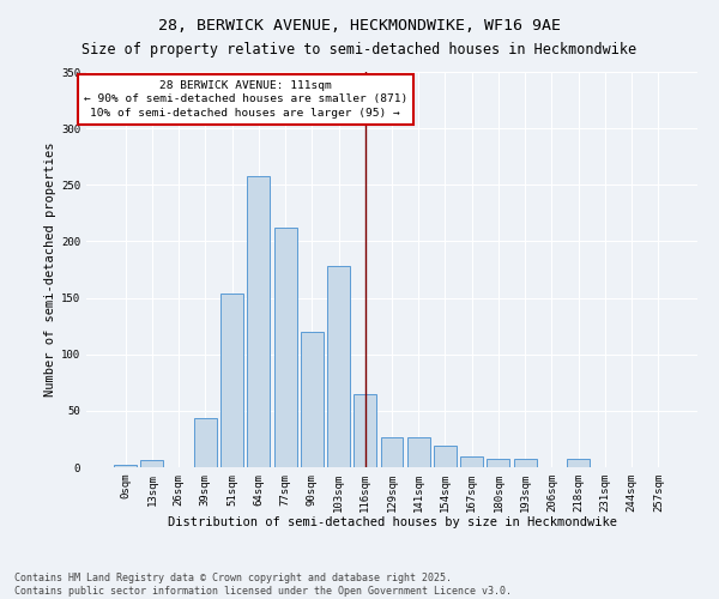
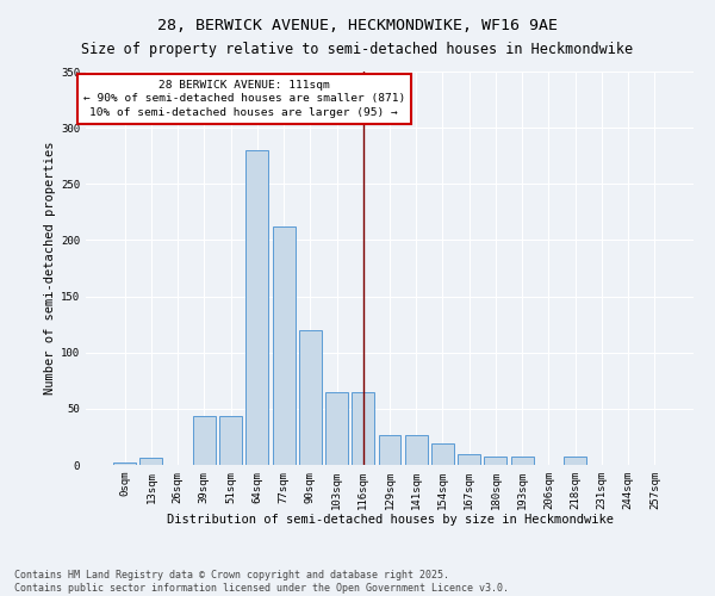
51sqm: 154 -> 44
64sqm: 258 -> 280
103sqm: 178 -> 65
